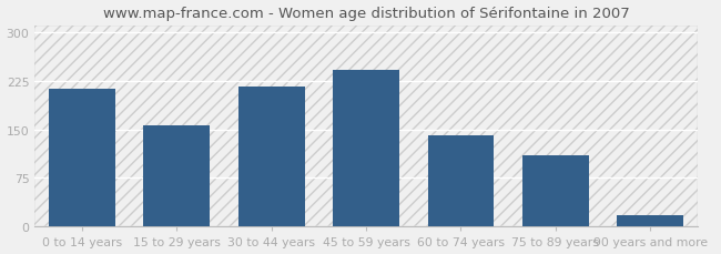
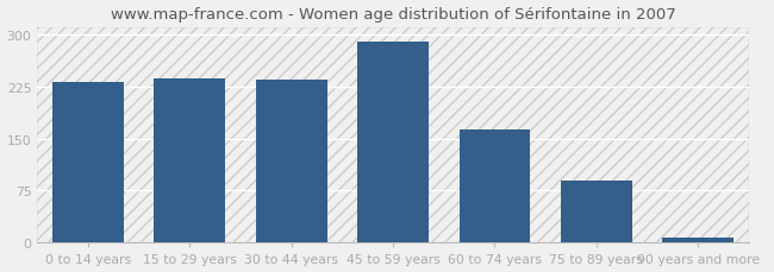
0 to 14 years: 212 -> 232
15 to 29 years: 156 -> 237
30 to 44 years: 216 -> 235
45 to 59 years: 242 -> 289
60 to 74 years: 140 -> 163
75 to 89 years: 110 -> 90
90 years and more: 18 -> 8
